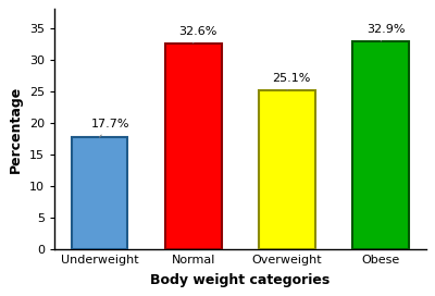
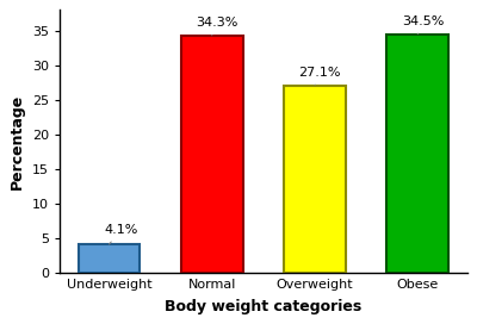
Underweight: 17.7% -> 4.1%
Normal: 32.6% -> 34.3%
Overweight: 25.1% -> 27.1%
Obese: 32.9% -> 34.5%
